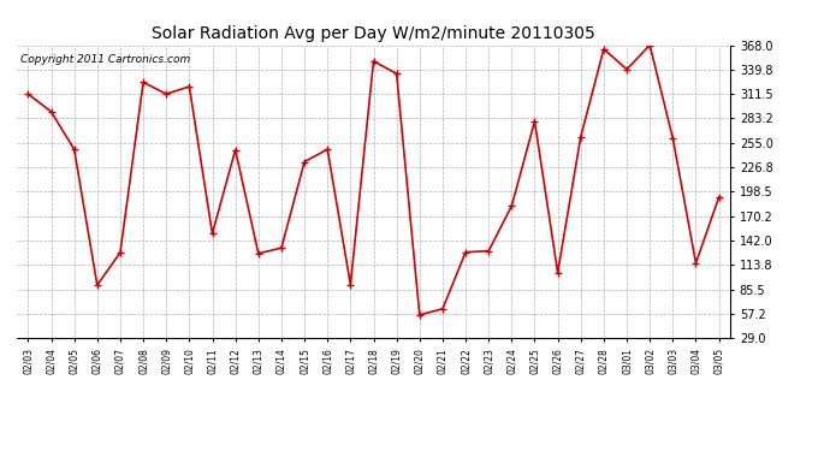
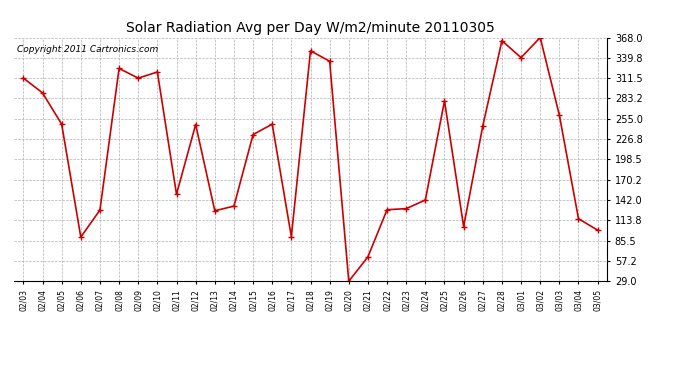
02/20: 56 -> 29
02/24: 182 -> 142
02/27: 262 -> 245
03/05: 192 -> 100
